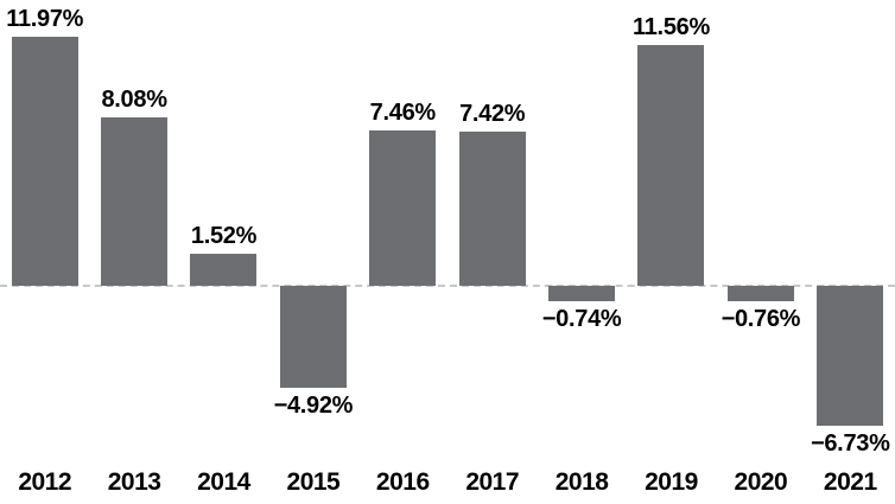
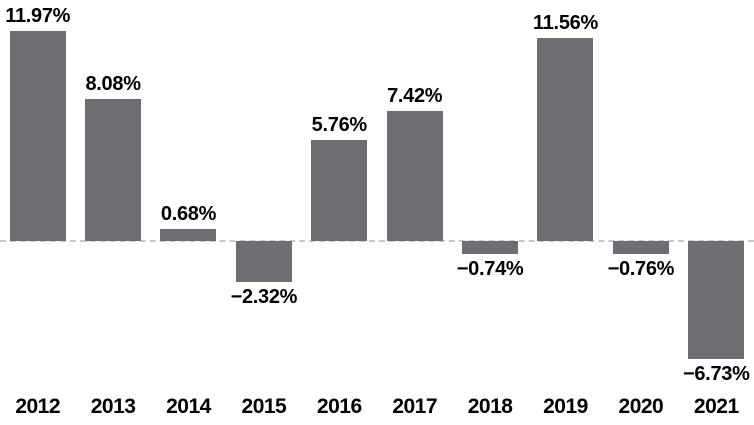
2014: 1.52% -> 0.68%
2015: −4.92% -> −2.32%
2016: 7.46% -> 5.76%
